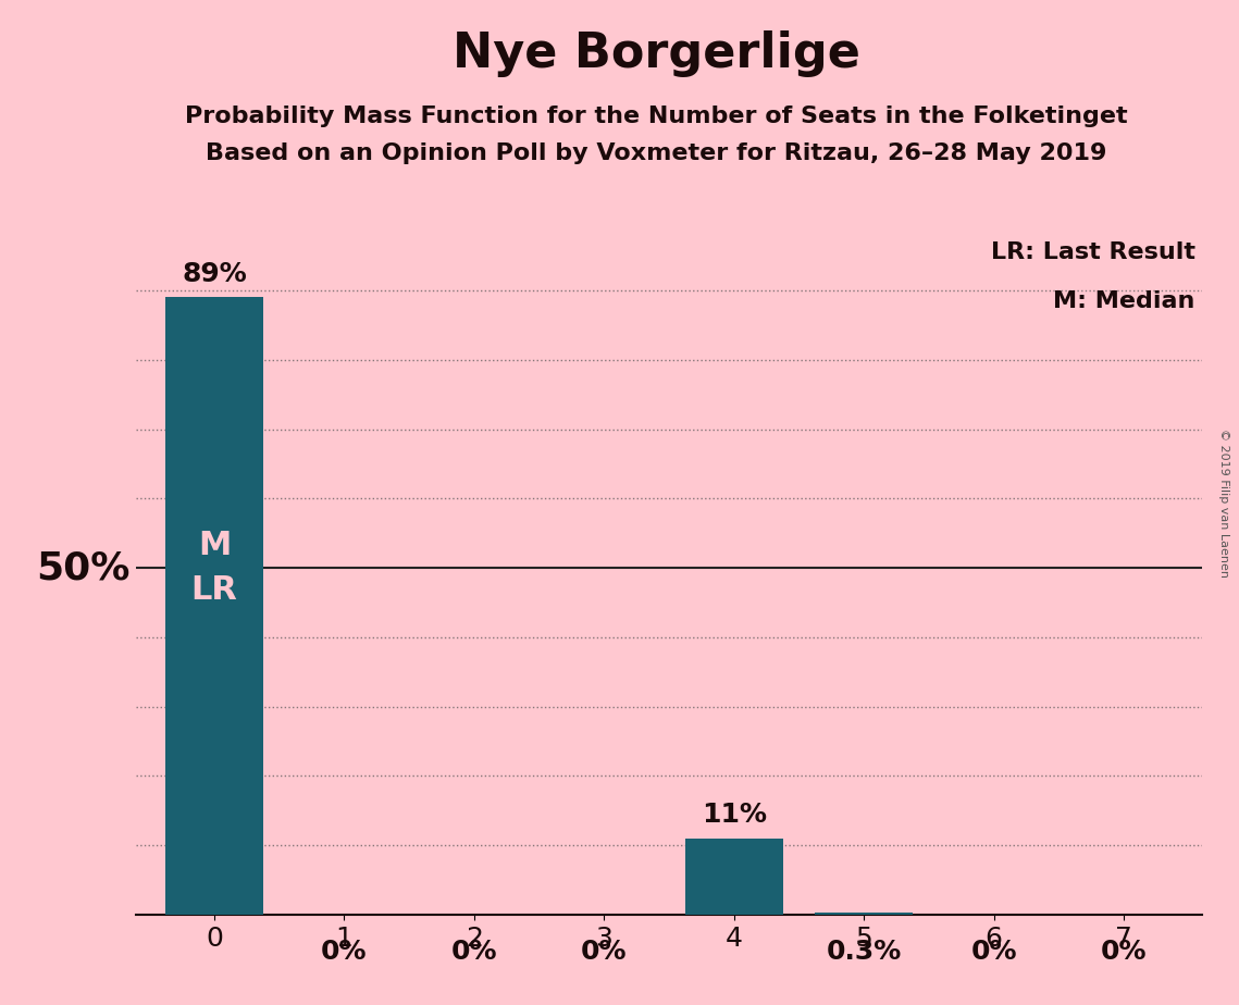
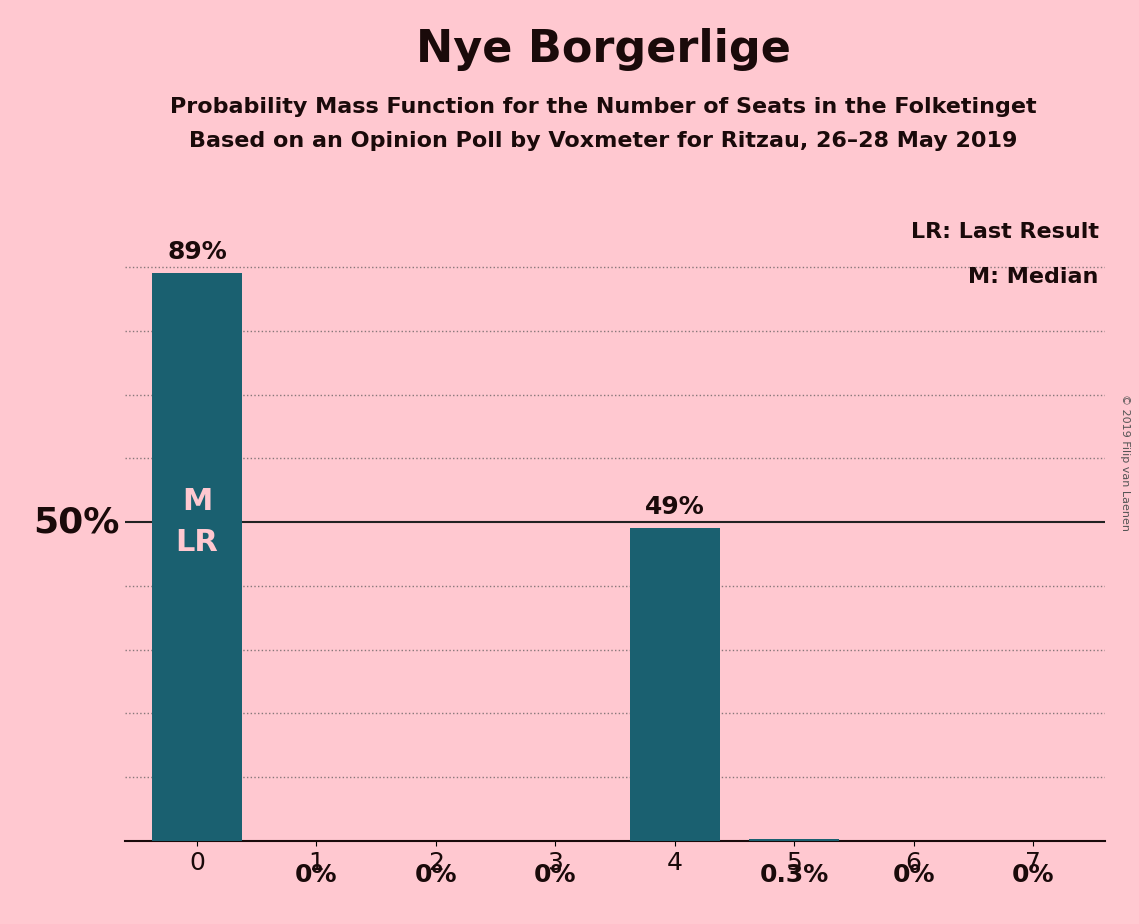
4: 11% -> 49%
